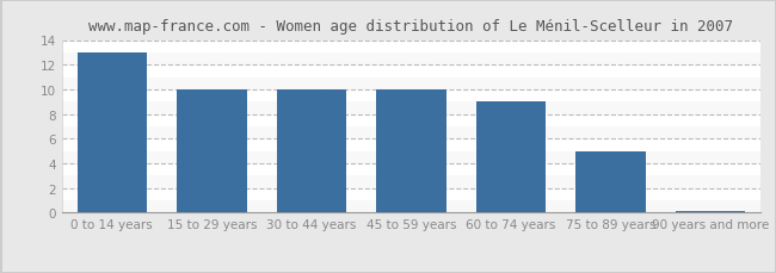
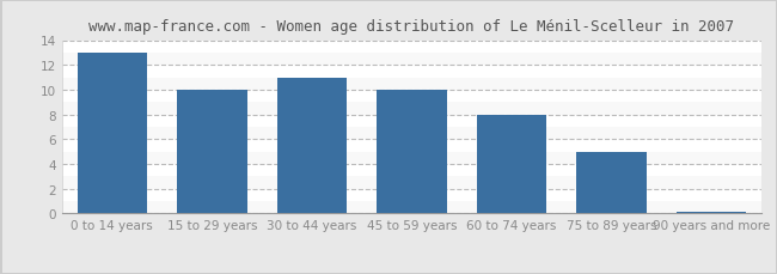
30 to 44 years: 10.0 -> 11.0
60 to 74 years: 9.0 -> 8.0
